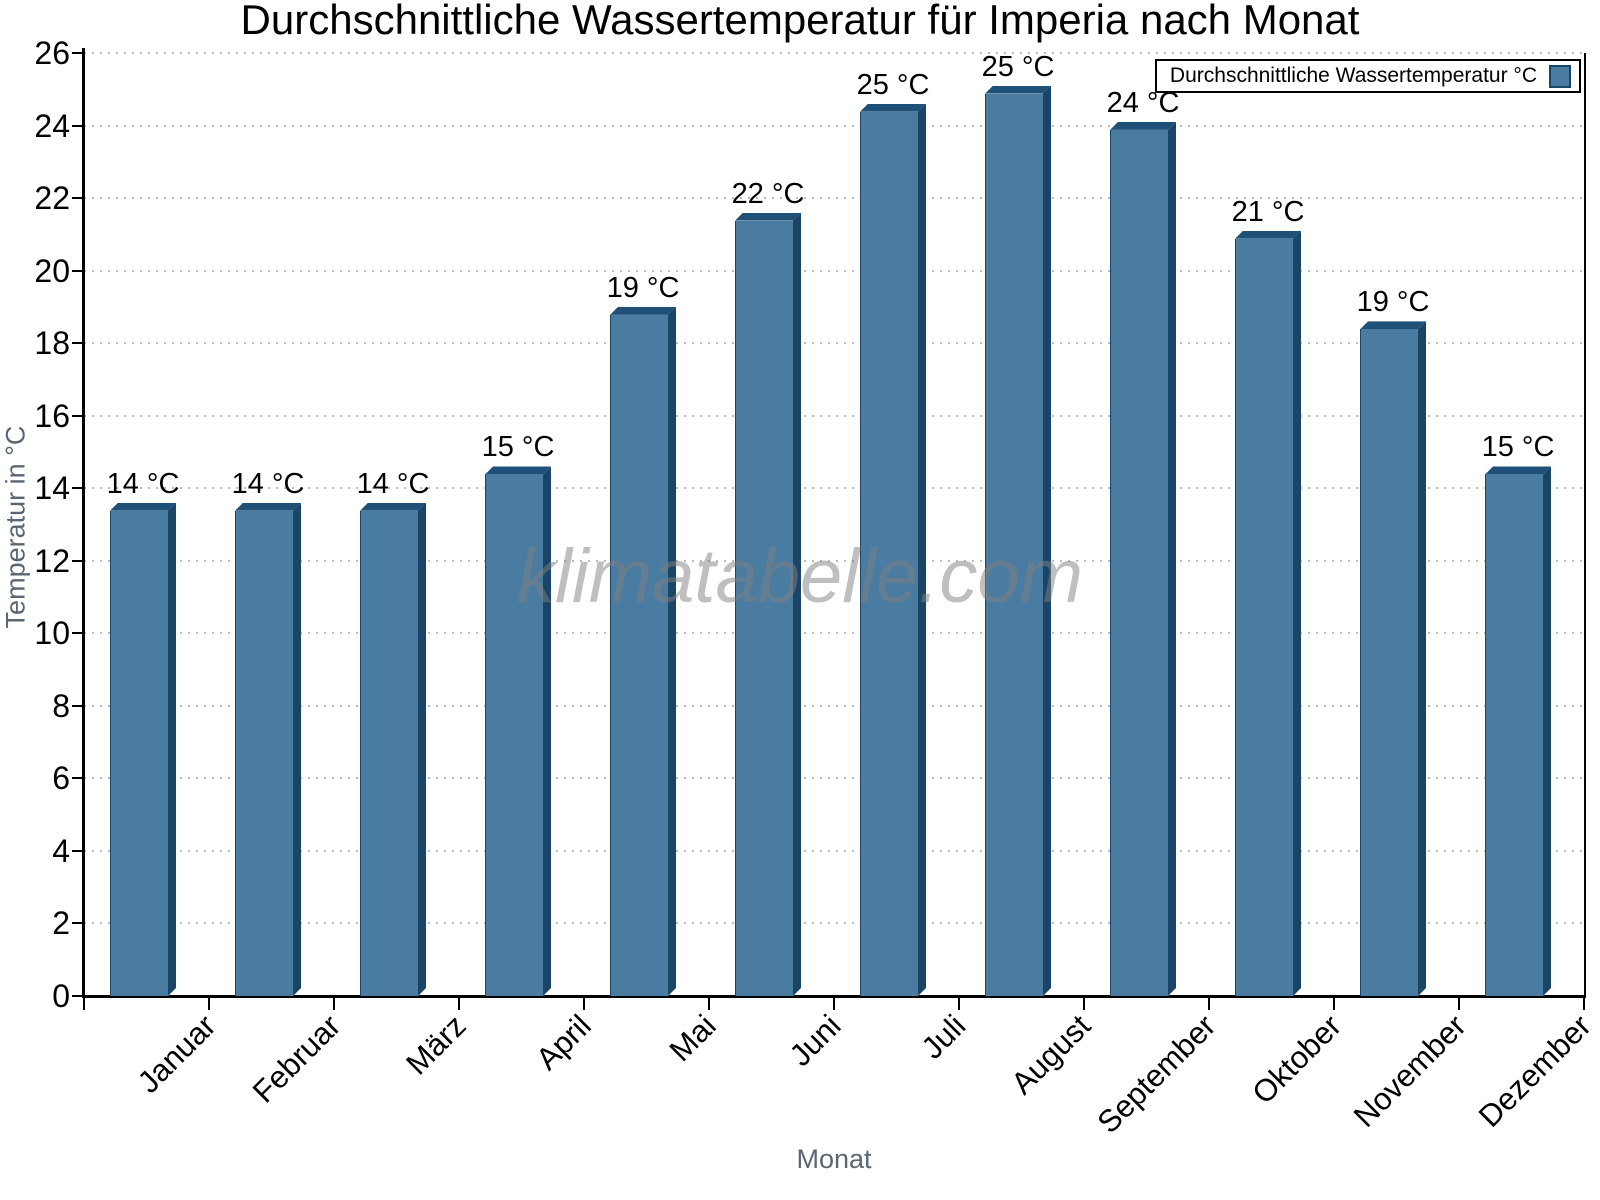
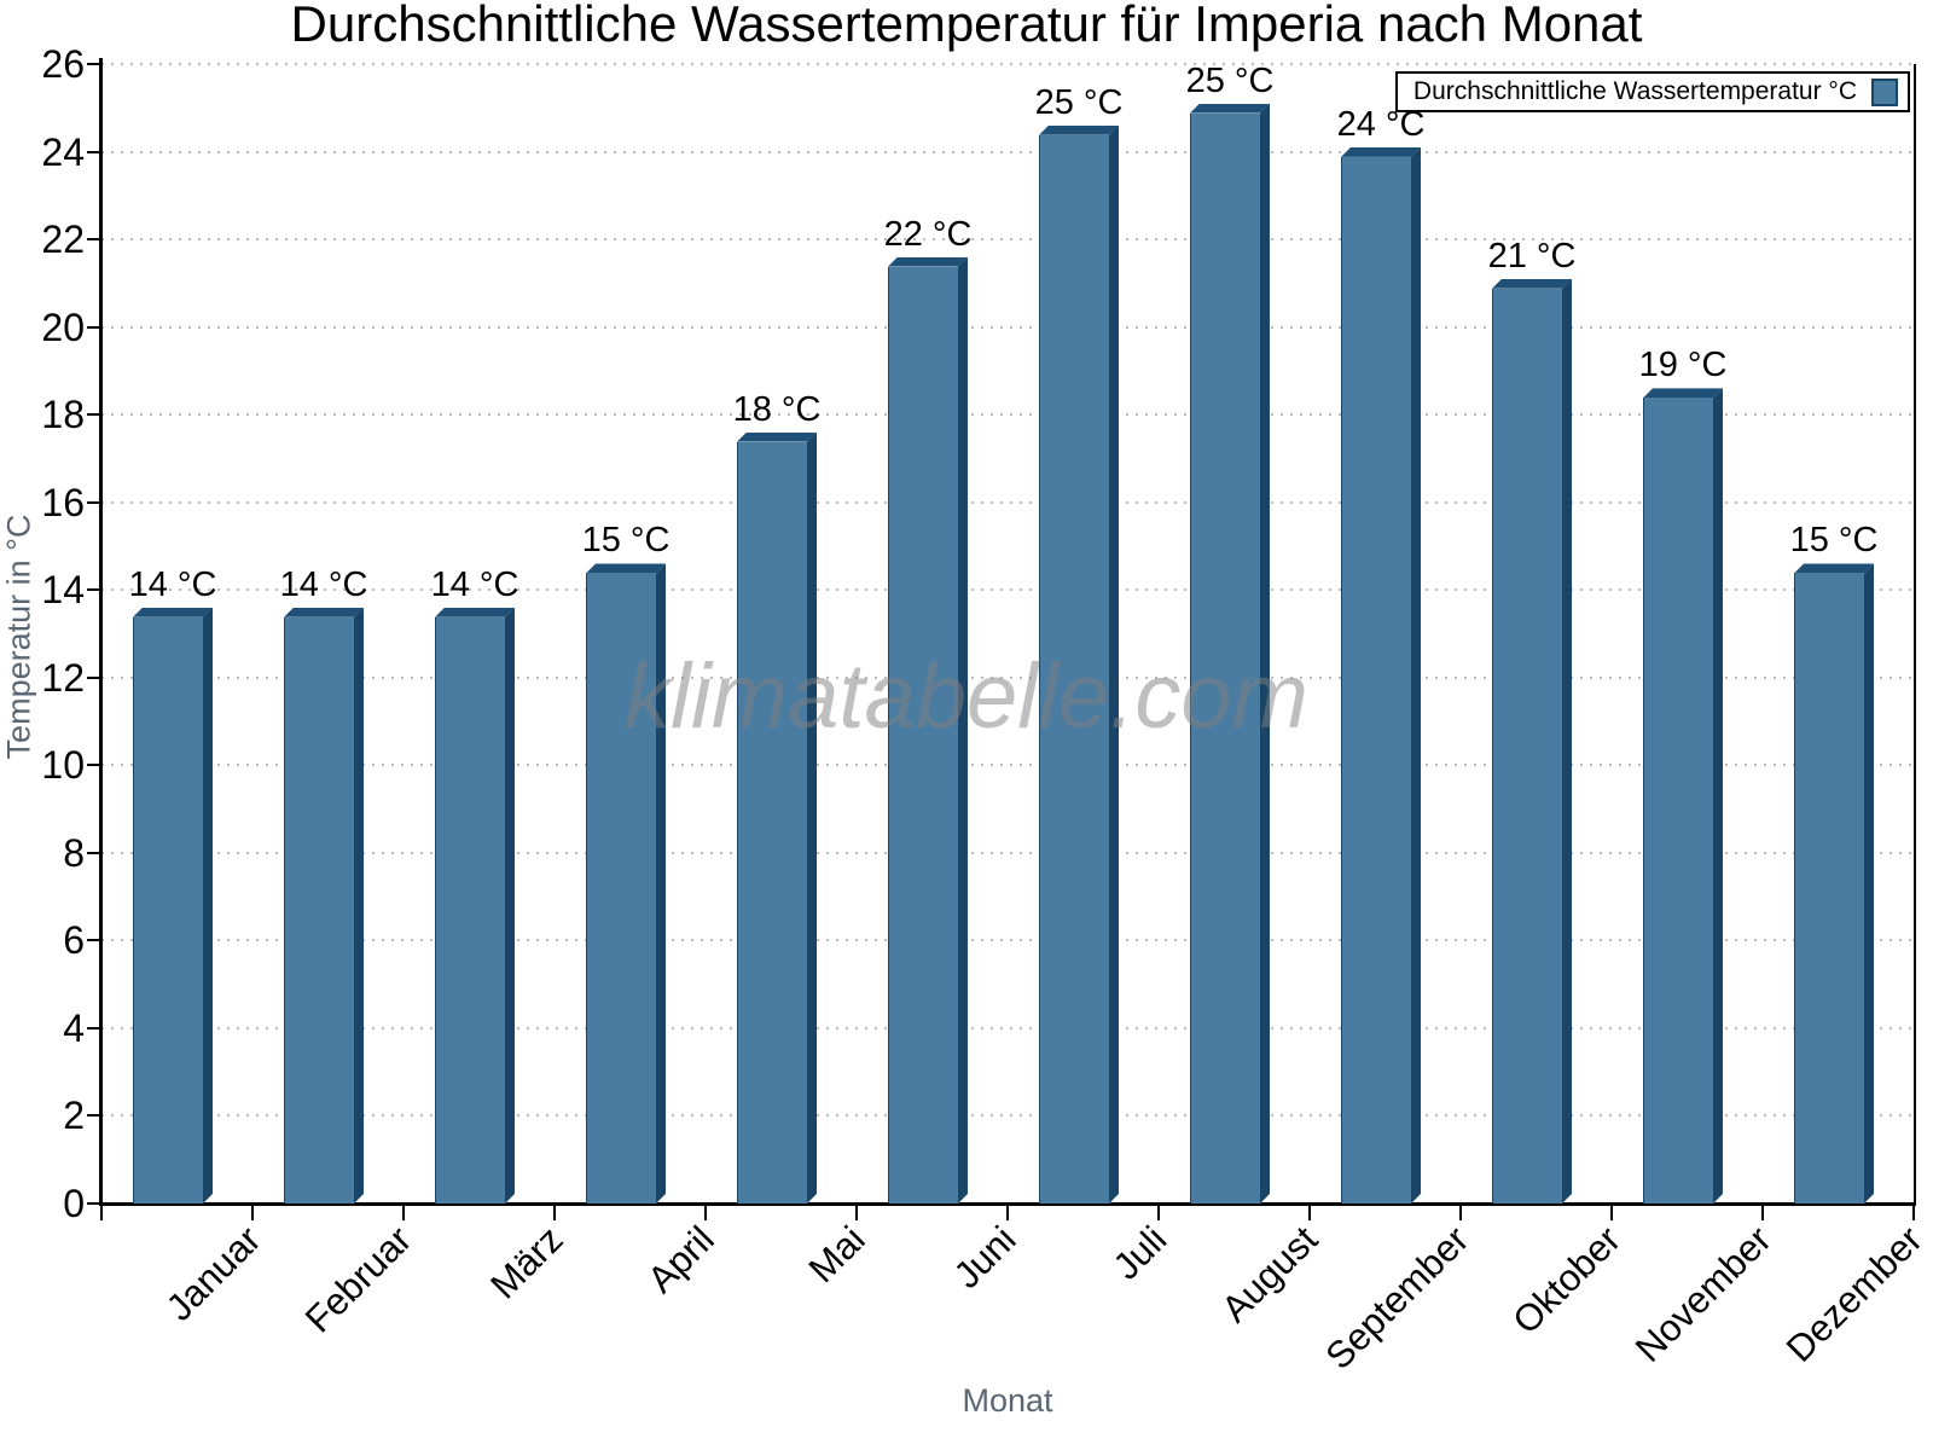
Mai: 19 -> 18
